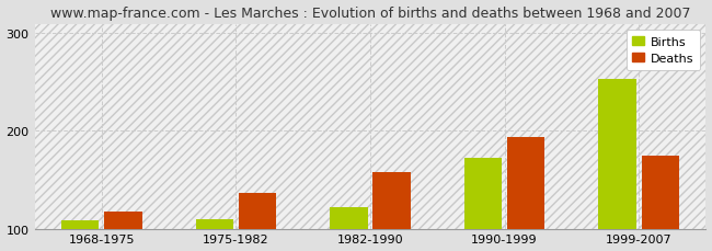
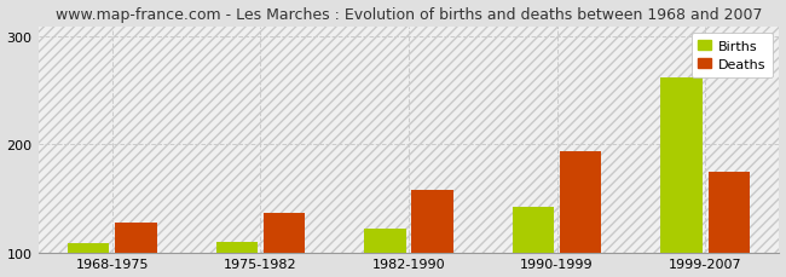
Deaths/1968-1975: 118 -> 128
Births/1990-1999: 173 -> 142
Births/1999-2007: 253 -> 262
